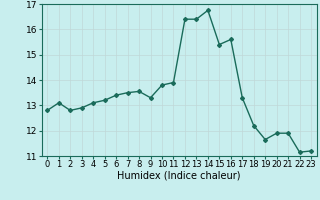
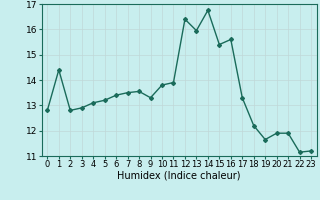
1: 13.10 -> 14.40
13: 16.40 -> 15.95
